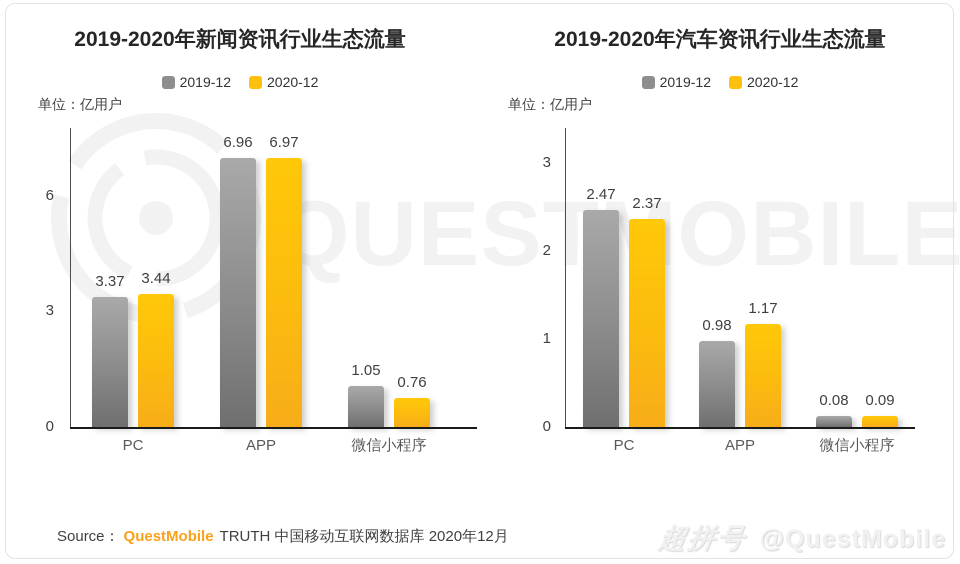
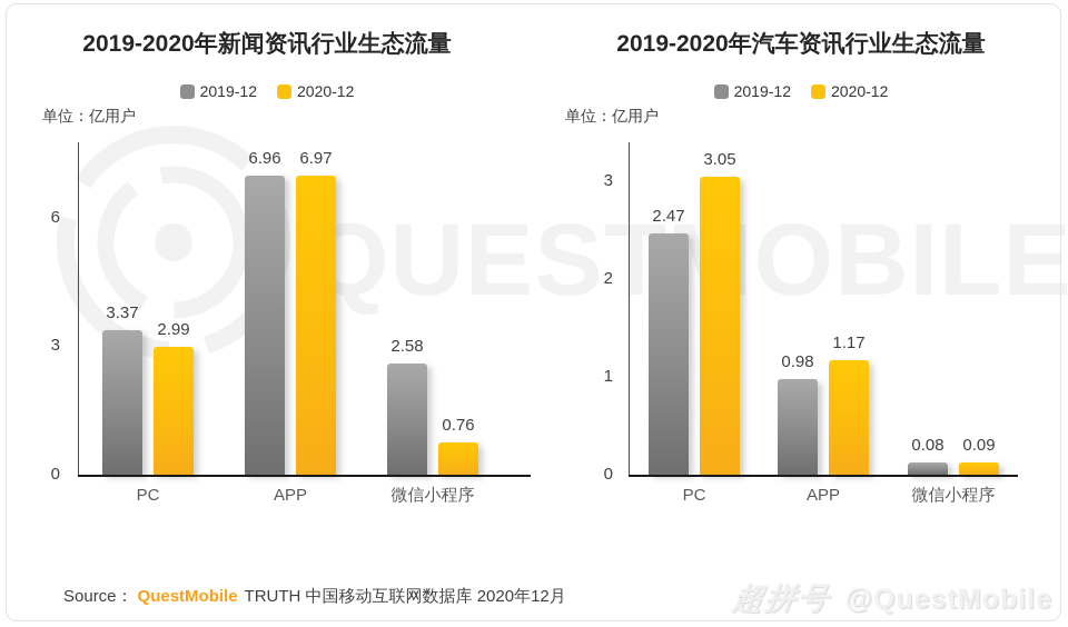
2019-2020年新闻资讯行业生态流量/2020-12/PC: 3.44 -> 2.99
2019-2020年新闻资讯行业生态流量/2019-12/微信小程序: 1.05 -> 2.58
2019-2020年汽车资讯行业生态流量/2020-12/PC: 2.37 -> 3.05
